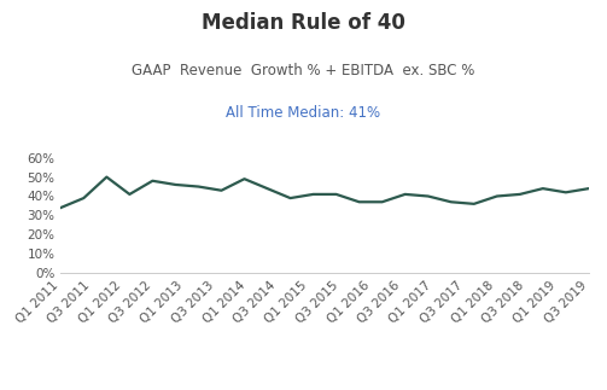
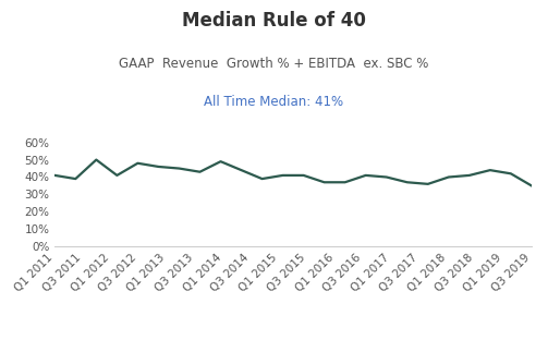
Q1 2011: 34% -> 41%
Q3 2019: 44% -> 35%
